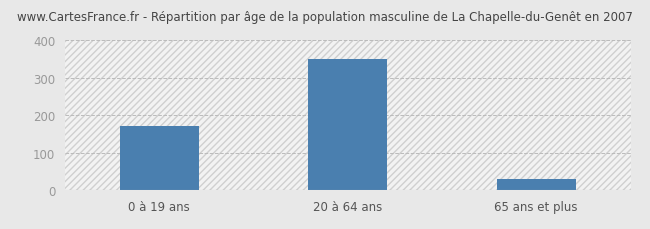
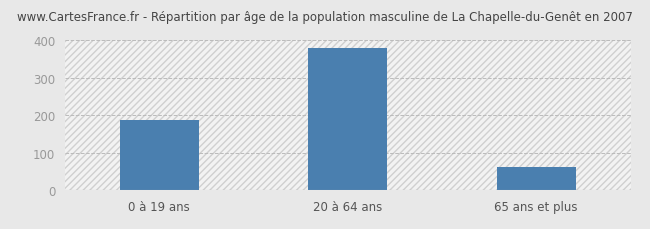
0 à 19 ans: 170 -> 188
20 à 64 ans: 350 -> 380
65 ans et plus: 30 -> 60
